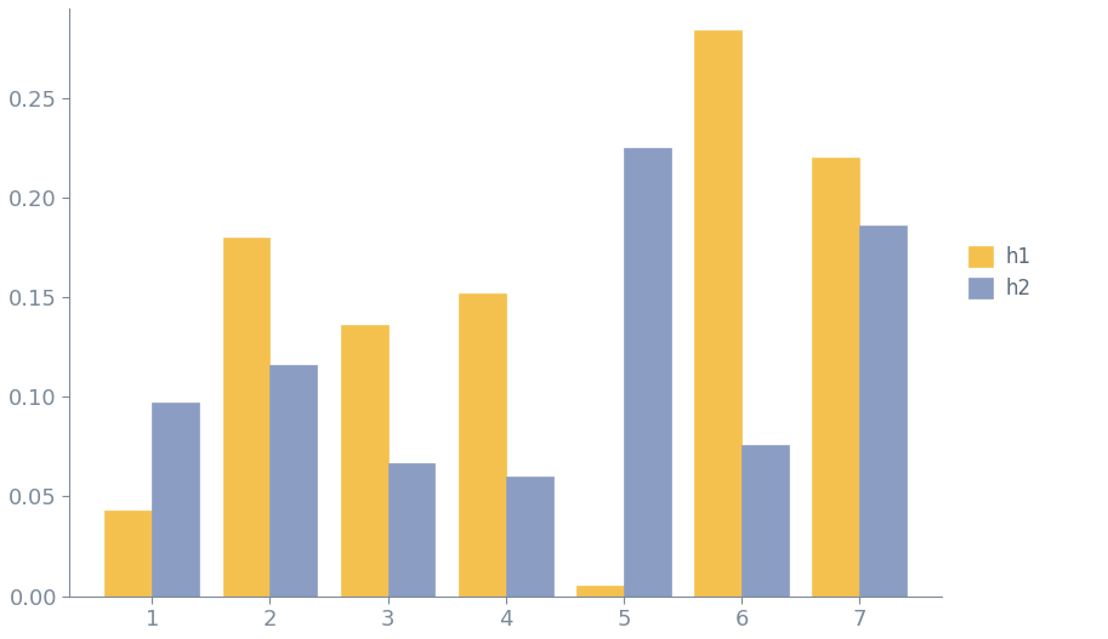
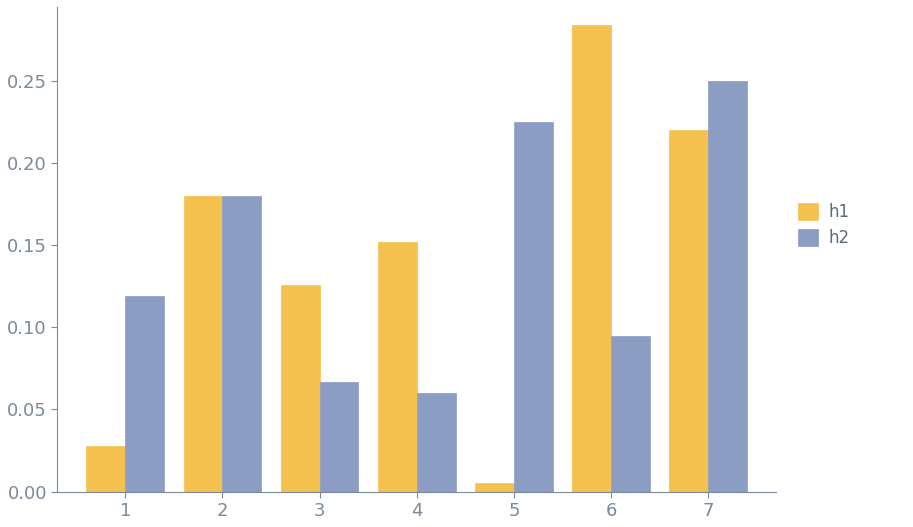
h1/1: 0.043 -> 0.028
h2/1: 0.097 -> 0.119
h2/2: 0.116 -> 0.180
h1/3: 0.136 -> 0.126
h2/6: 0.076 -> 0.095
h2/7: 0.186 -> 0.250
